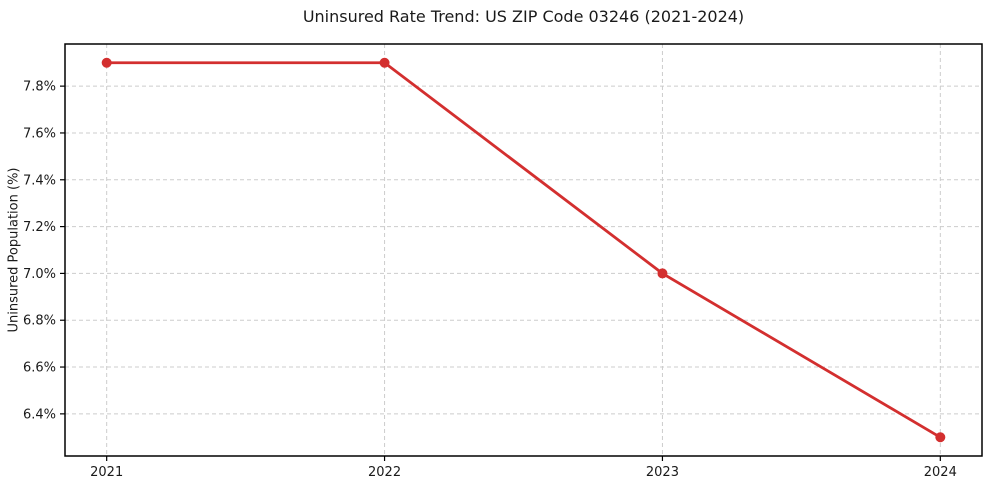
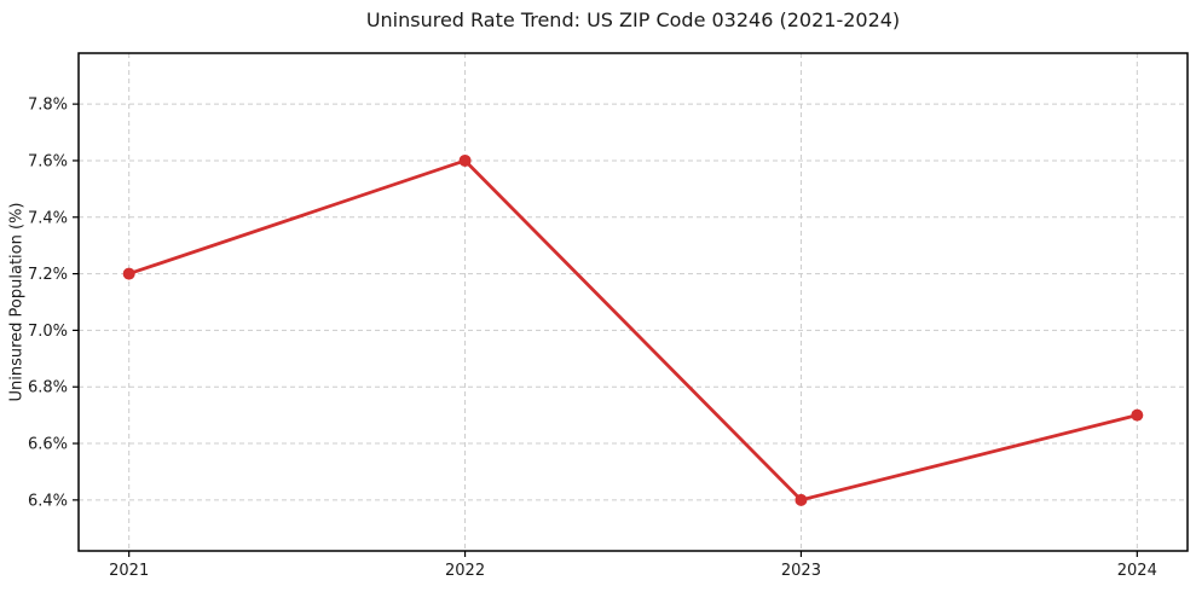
2021: 7.9% -> 7.2%
2022: 7.9% -> 7.6%
2023: 7.0% -> 6.4%
2024: 6.3% -> 6.7%
